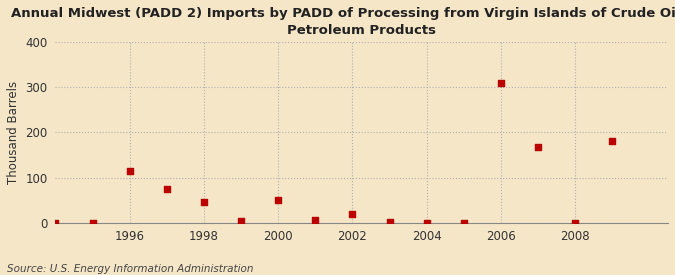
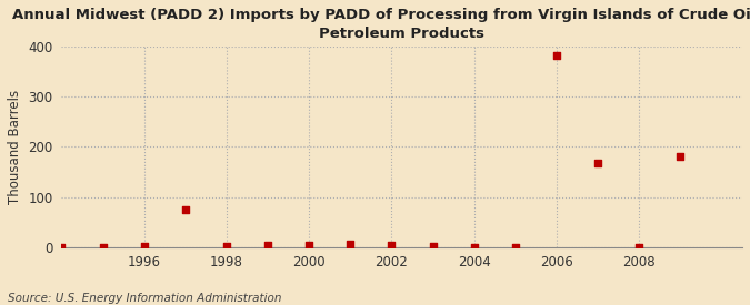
1996: 115 -> 1
1998: 45 -> 1
2000: 50 -> 4
2002: 20 -> 4
2006: 310 -> 383
